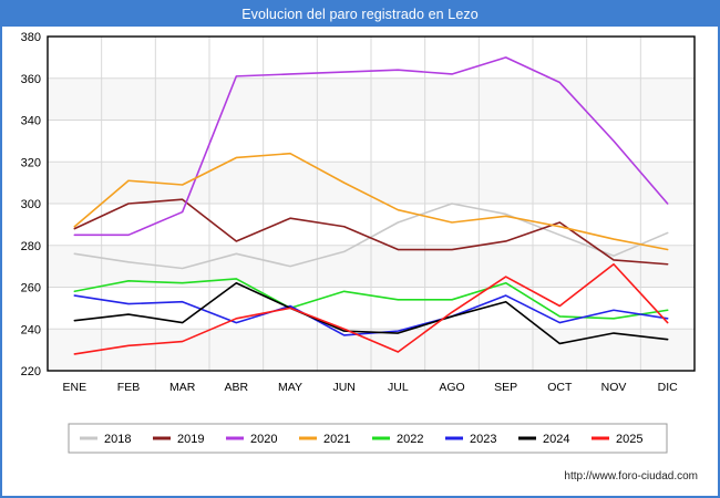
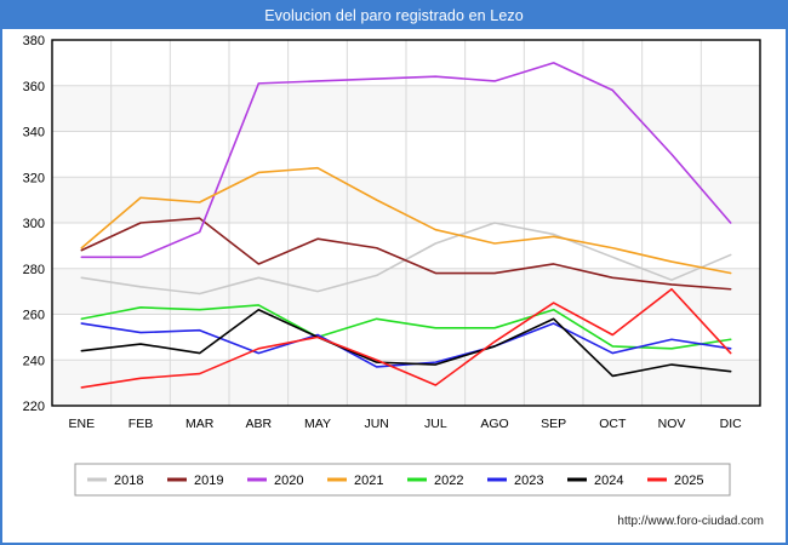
2024/SEP: 253 -> 258
2019/OCT: 291 -> 276
